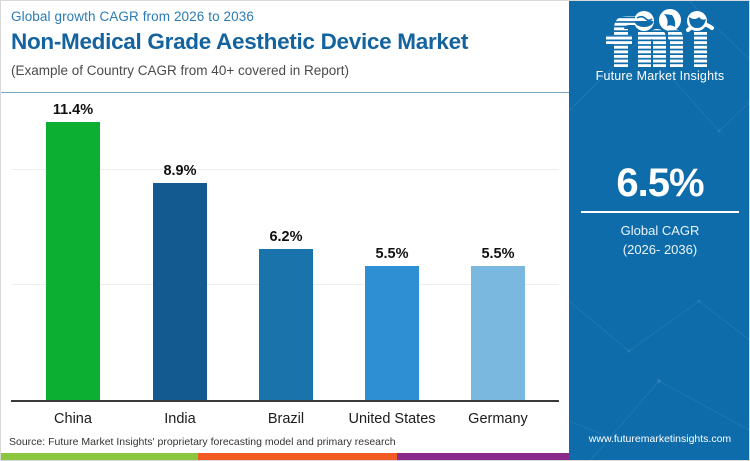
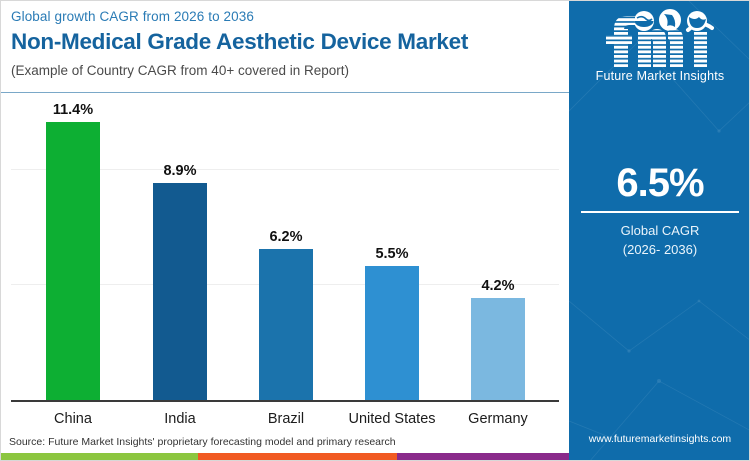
Germany: 5.5% -> 4.2%
